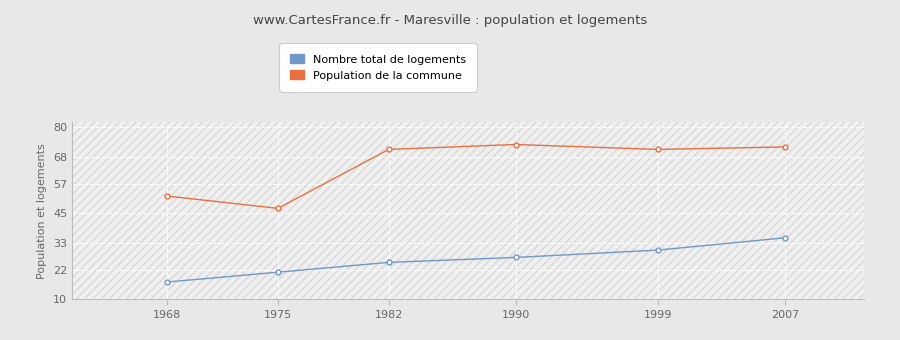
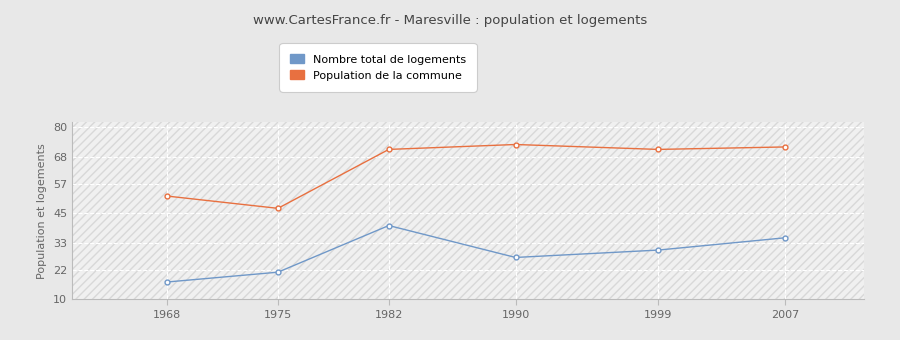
Nombre total de logements/1982: 25 -> 40
